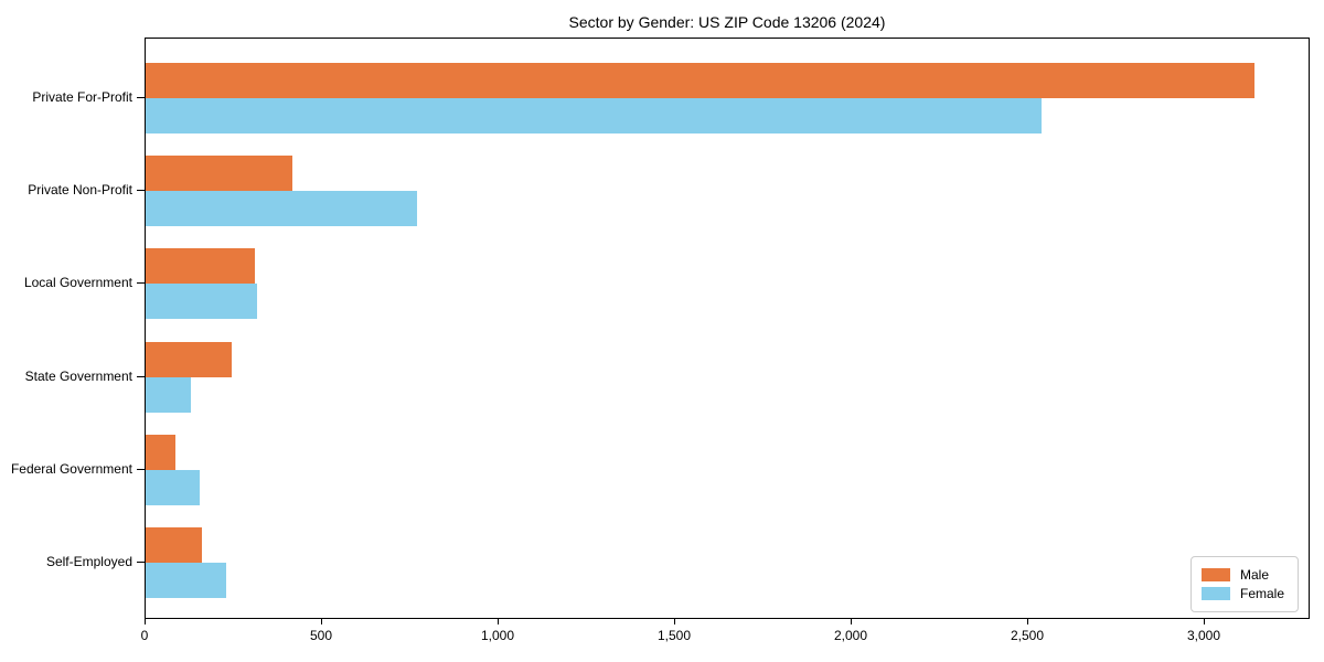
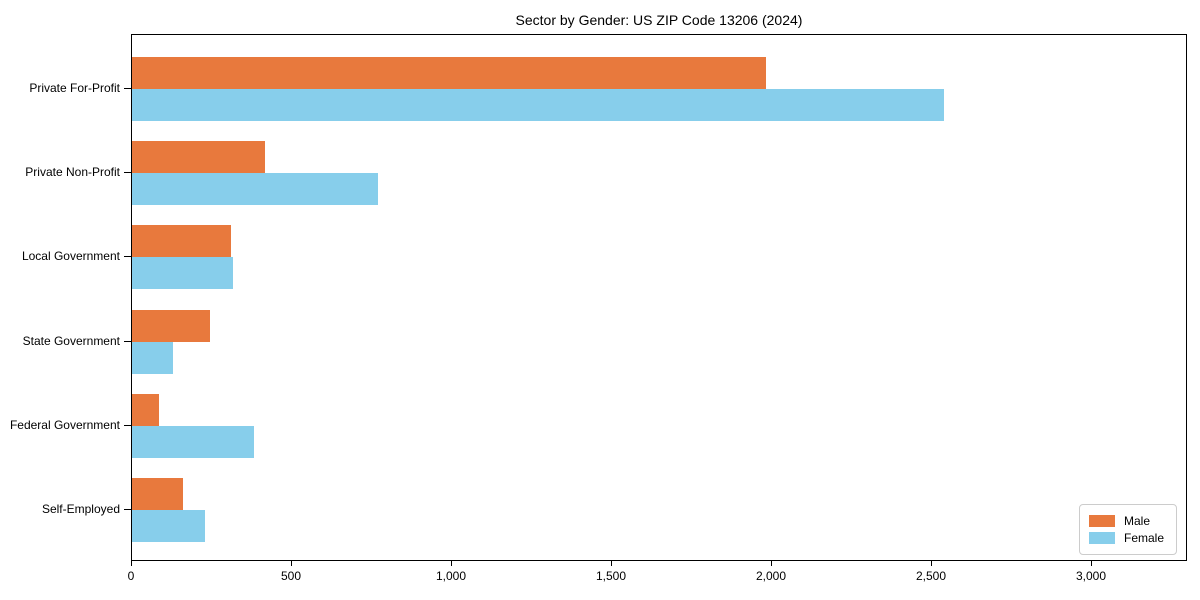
Male/Private For-Profit: 3140 -> 1980
Female/Federal Government: 150 -> 380
